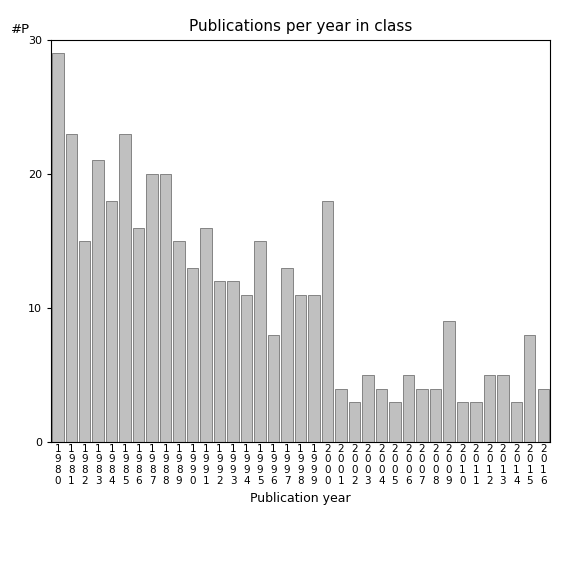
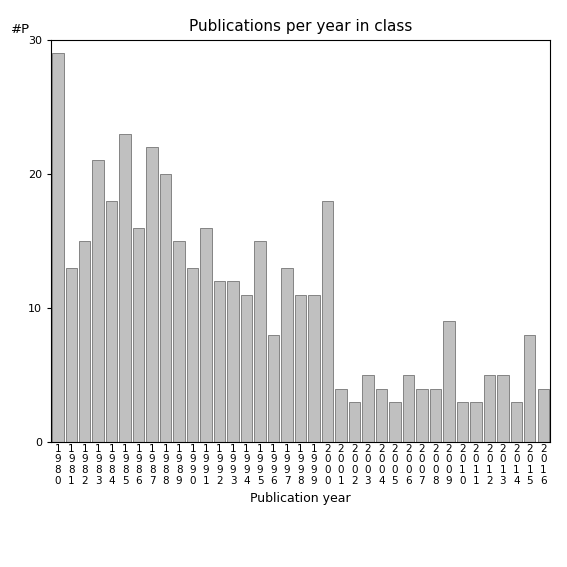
1 9 8 1: 23 -> 13
1 9 8 7: 20 -> 22
